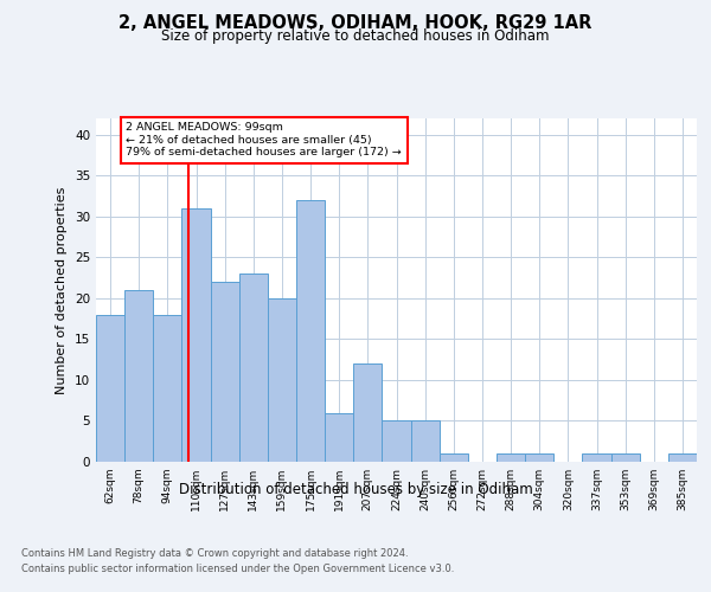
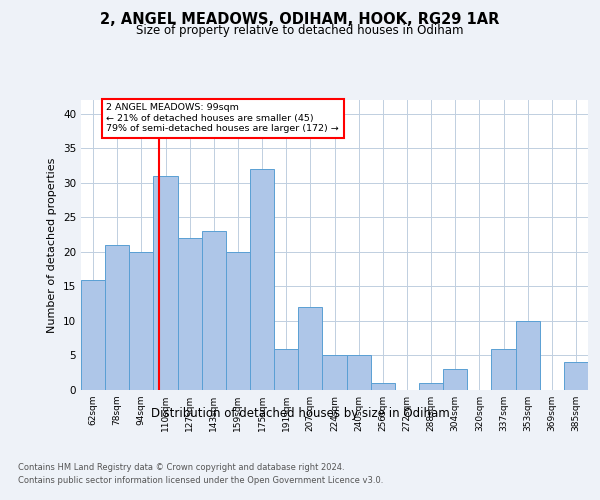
62sqm: 18 -> 16
94sqm: 18 -> 20
304sqm: 1 -> 3
337sqm: 1 -> 6
353sqm: 1 -> 10
385sqm: 1 -> 4
